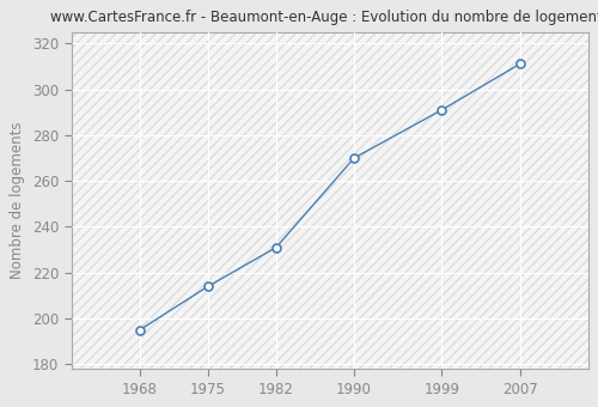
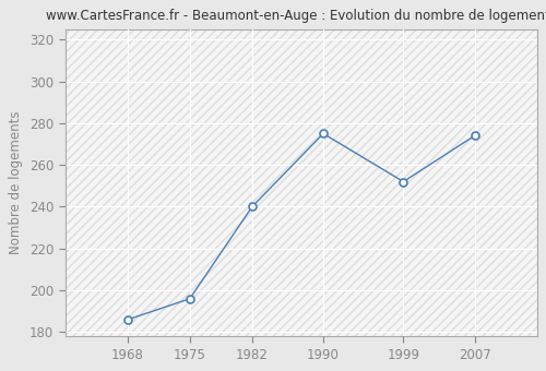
1968: 195 -> 186
1975: 214 -> 196
1982: 231 -> 240
1990: 270 -> 275
1999: 291 -> 252
2007: 311 -> 274
